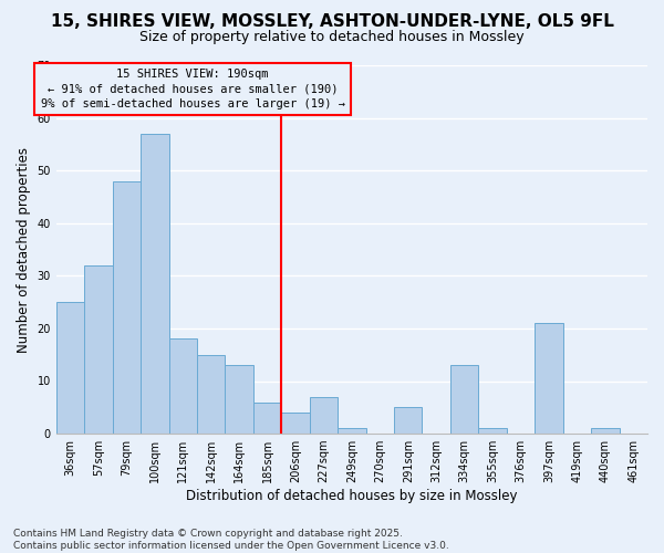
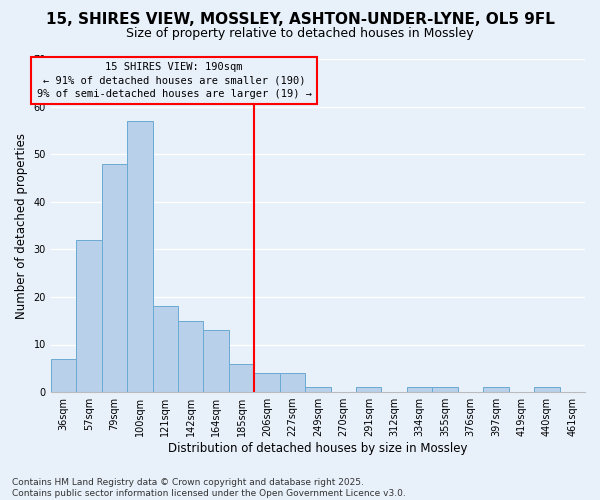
36sqm: 25 -> 7
227sqm: 7 -> 4
291sqm: 5 -> 1
334sqm: 13 -> 1
397sqm: 21 -> 1
